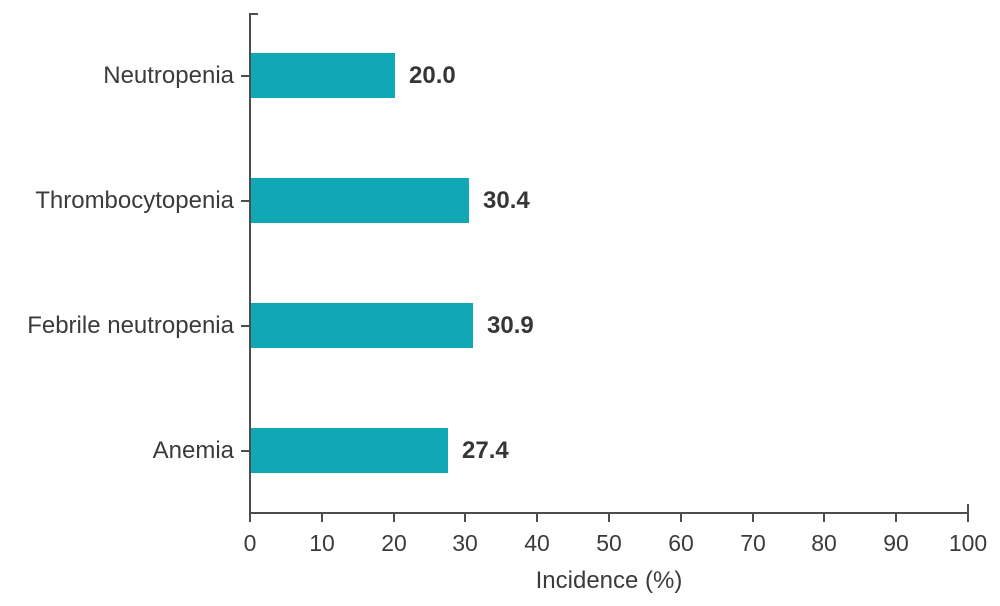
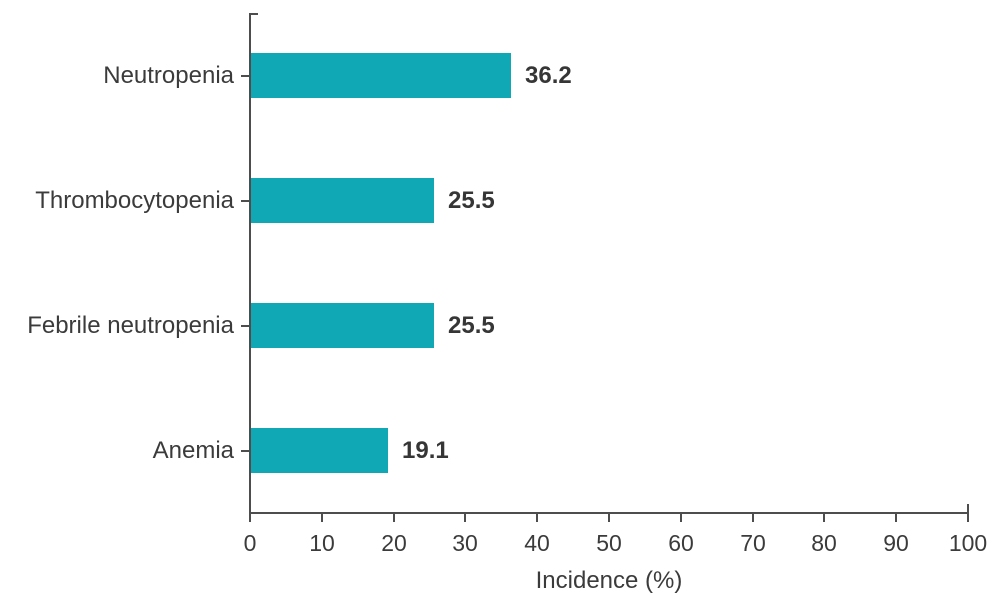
Neutropenia: 20.0 -> 36.2
Thrombocytopenia: 30.4 -> 25.5
Febrile neutropenia: 30.9 -> 25.5
Anemia: 27.4 -> 19.1
